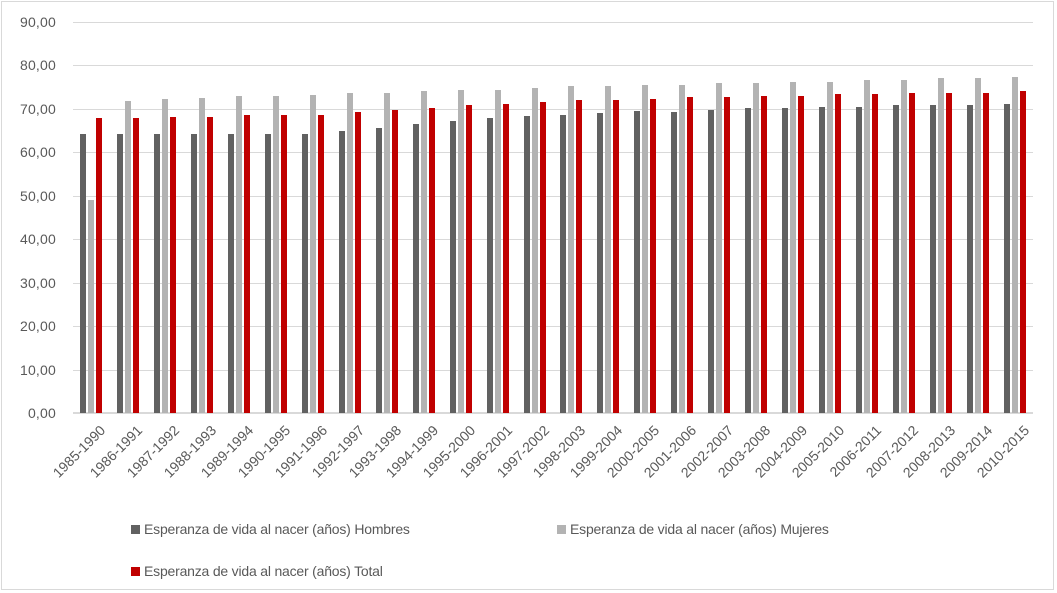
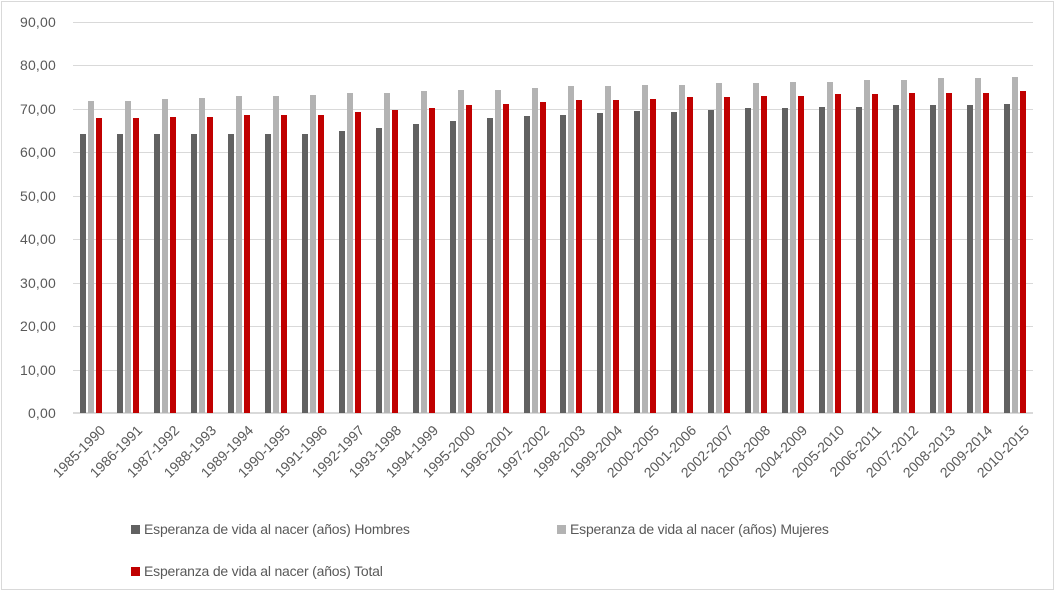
Esperanza de vida al nacer (años) Mujeres/1985-1990: 49 -> 72
